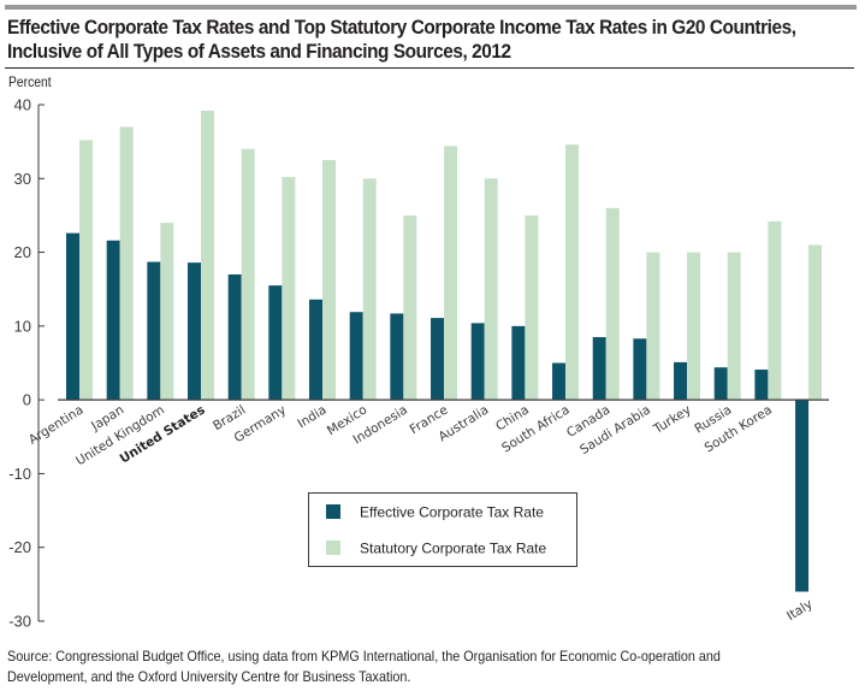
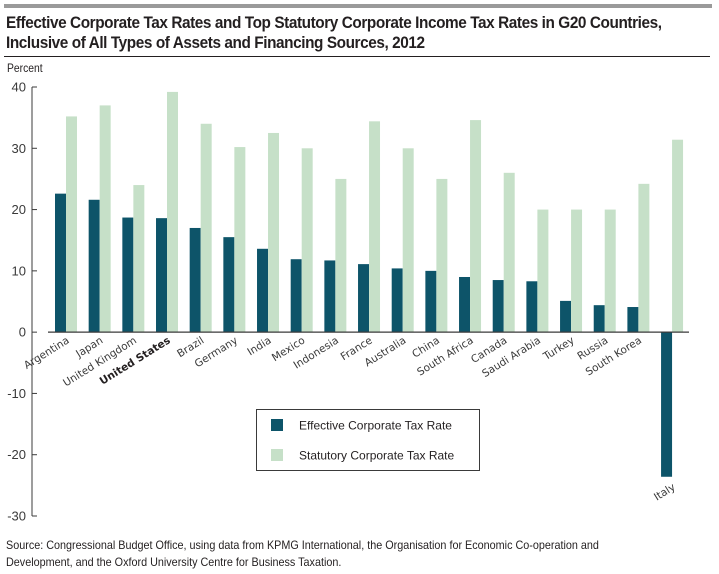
Effective Corporate Tax Rate/South Africa: 5 -> 9
Effective Corporate Tax Rate/Italy: -26 -> -24
Statutory Corporate Tax Rate/Italy: 21 -> 31
